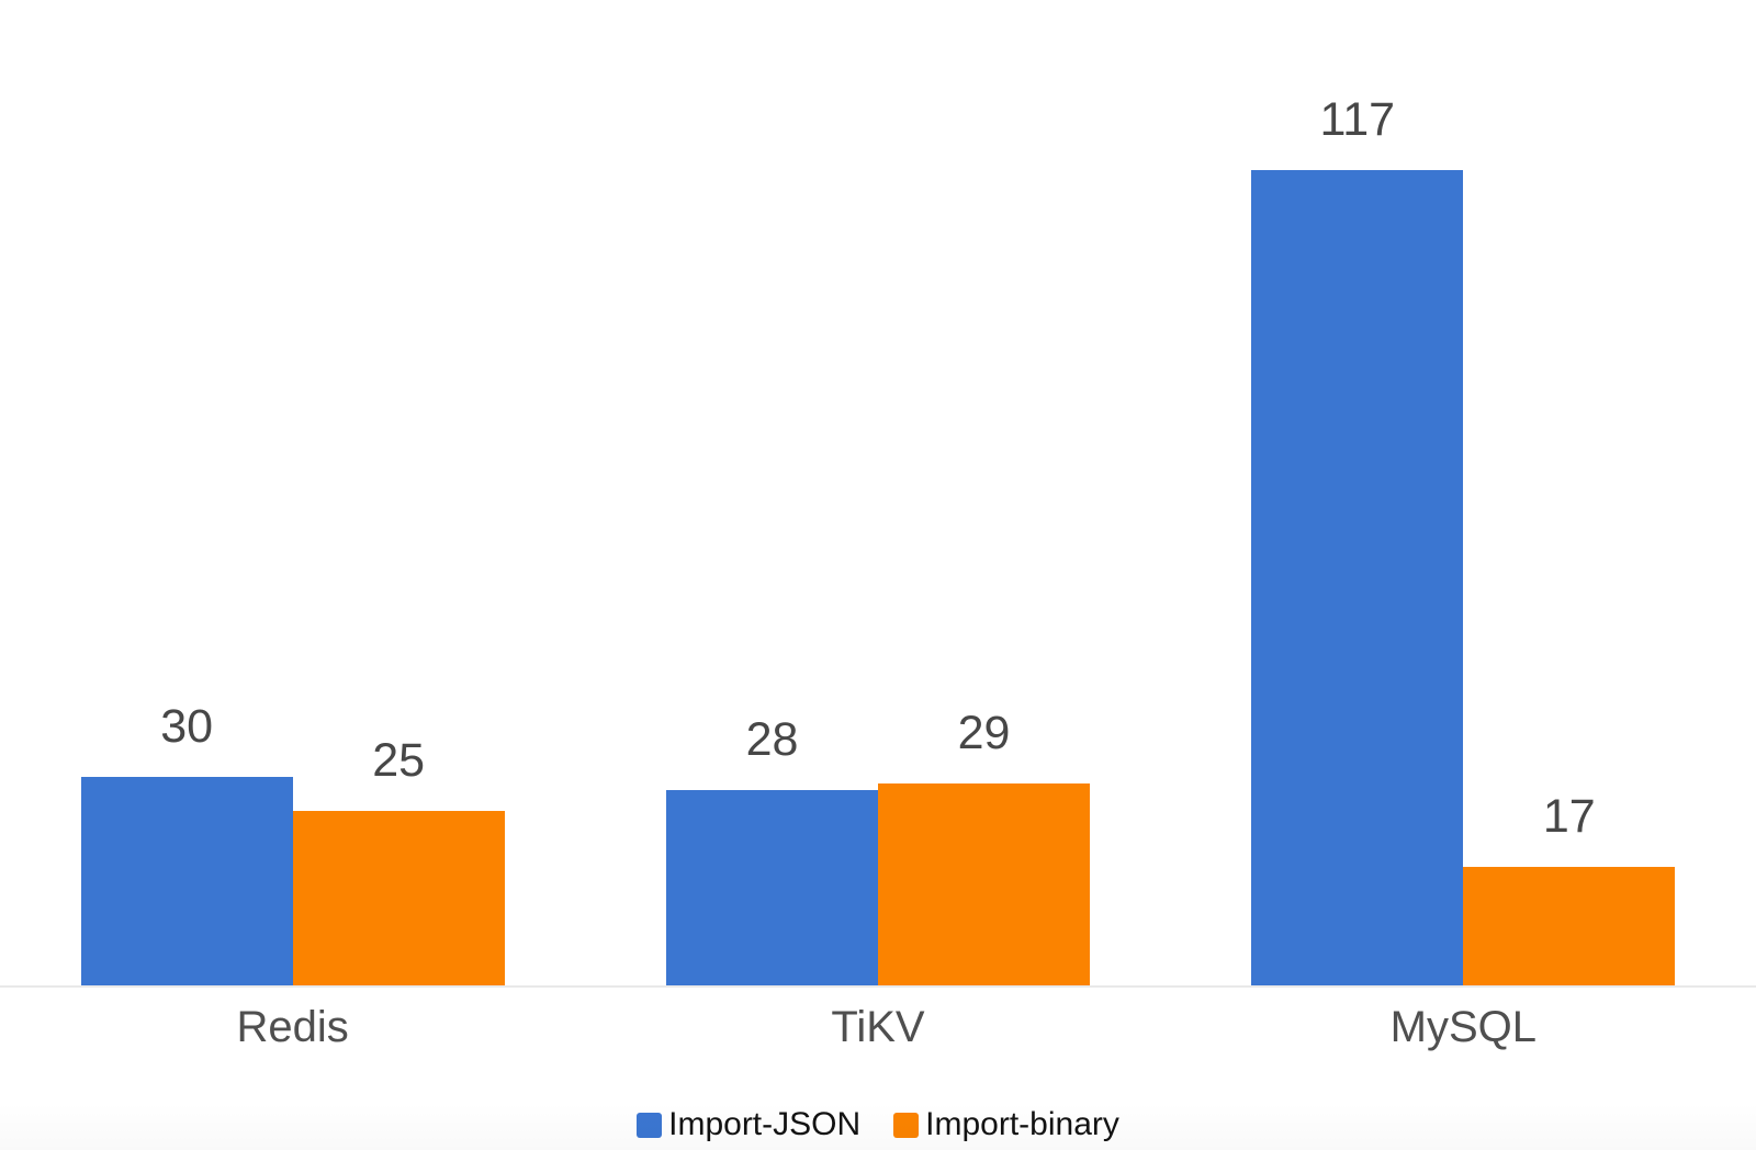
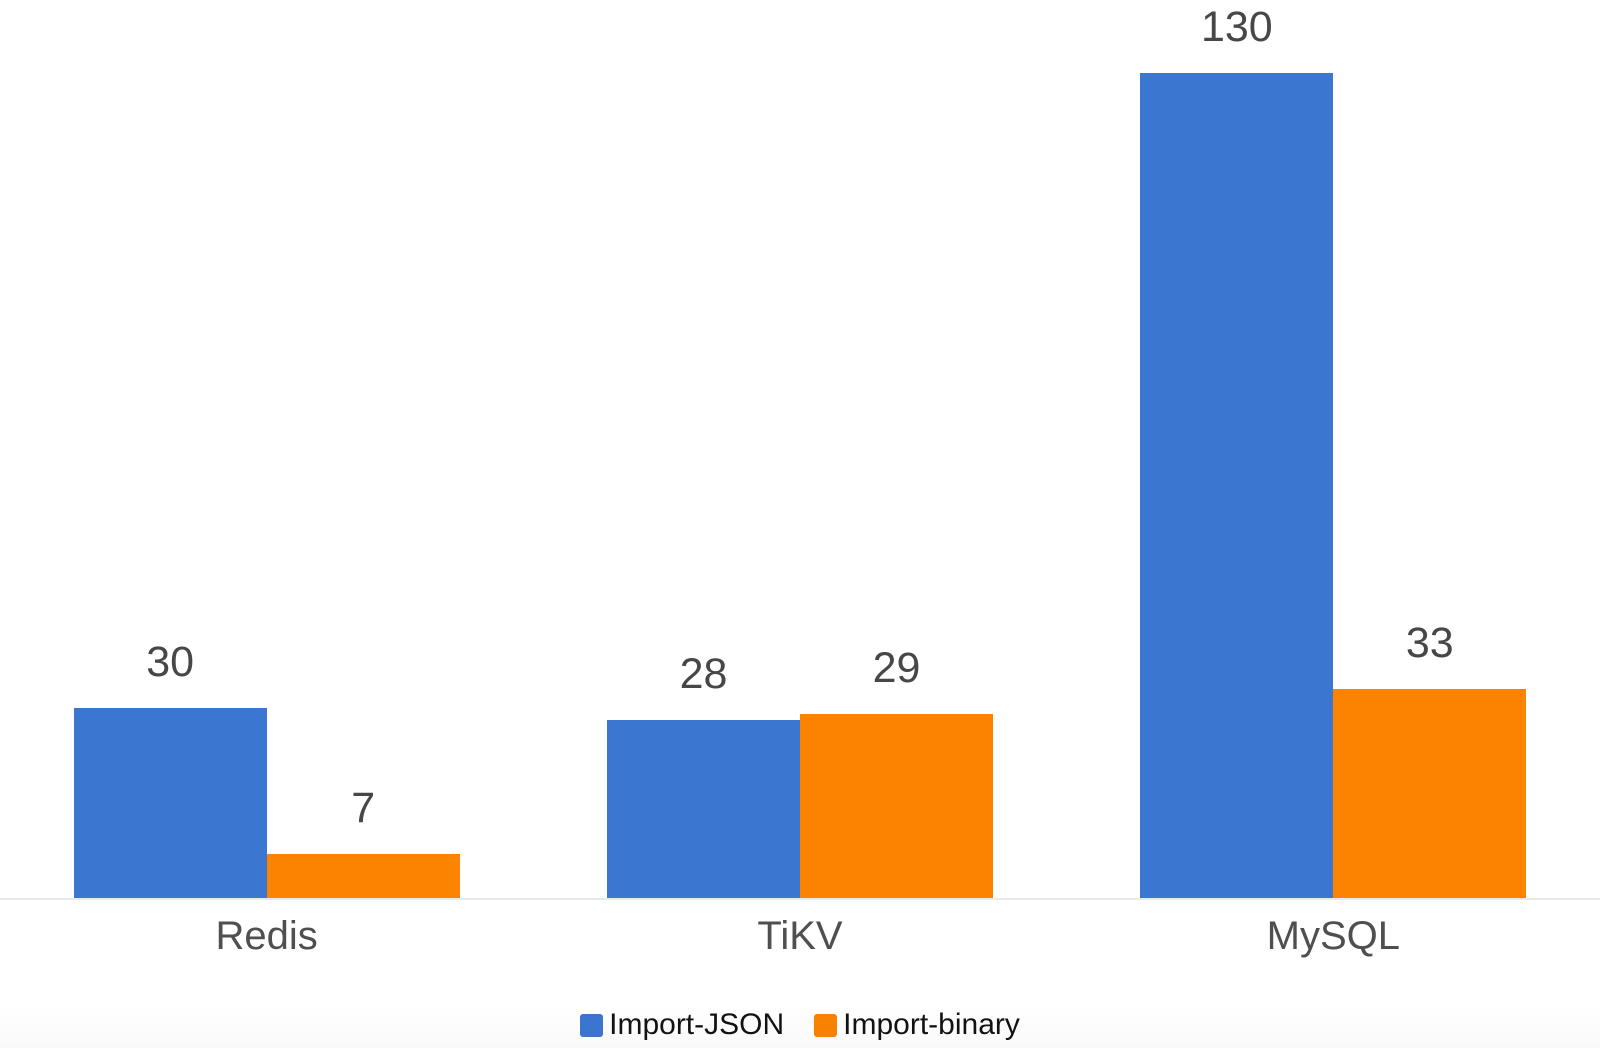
Import-binary/Redis: 25 -> 7
Import-JSON/MySQL: 117 -> 130
Import-binary/MySQL: 17 -> 33
